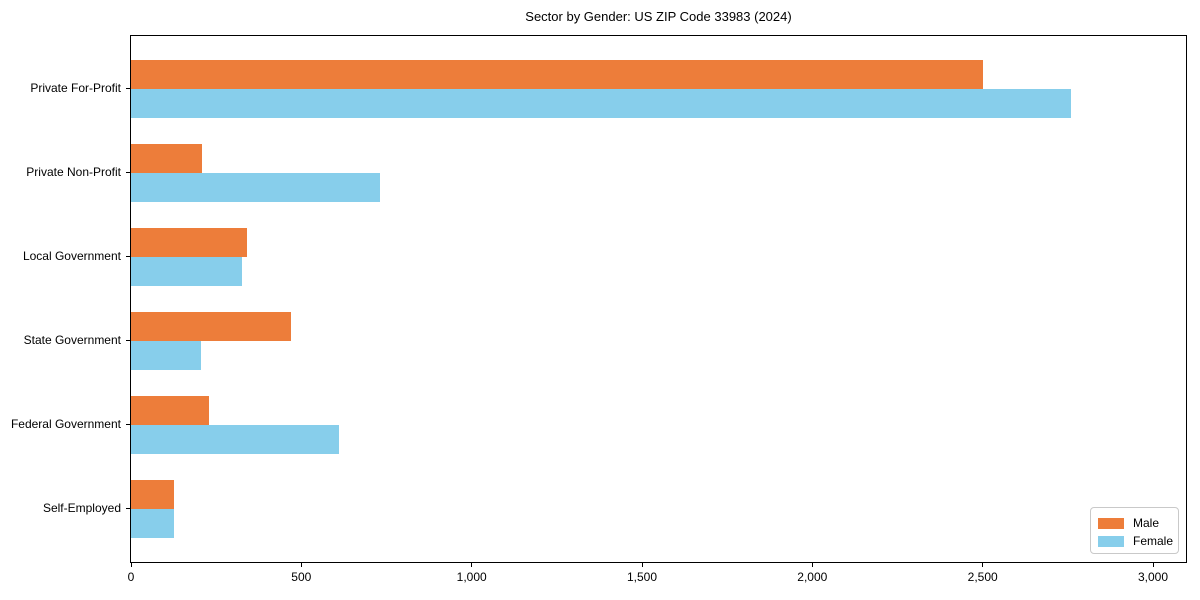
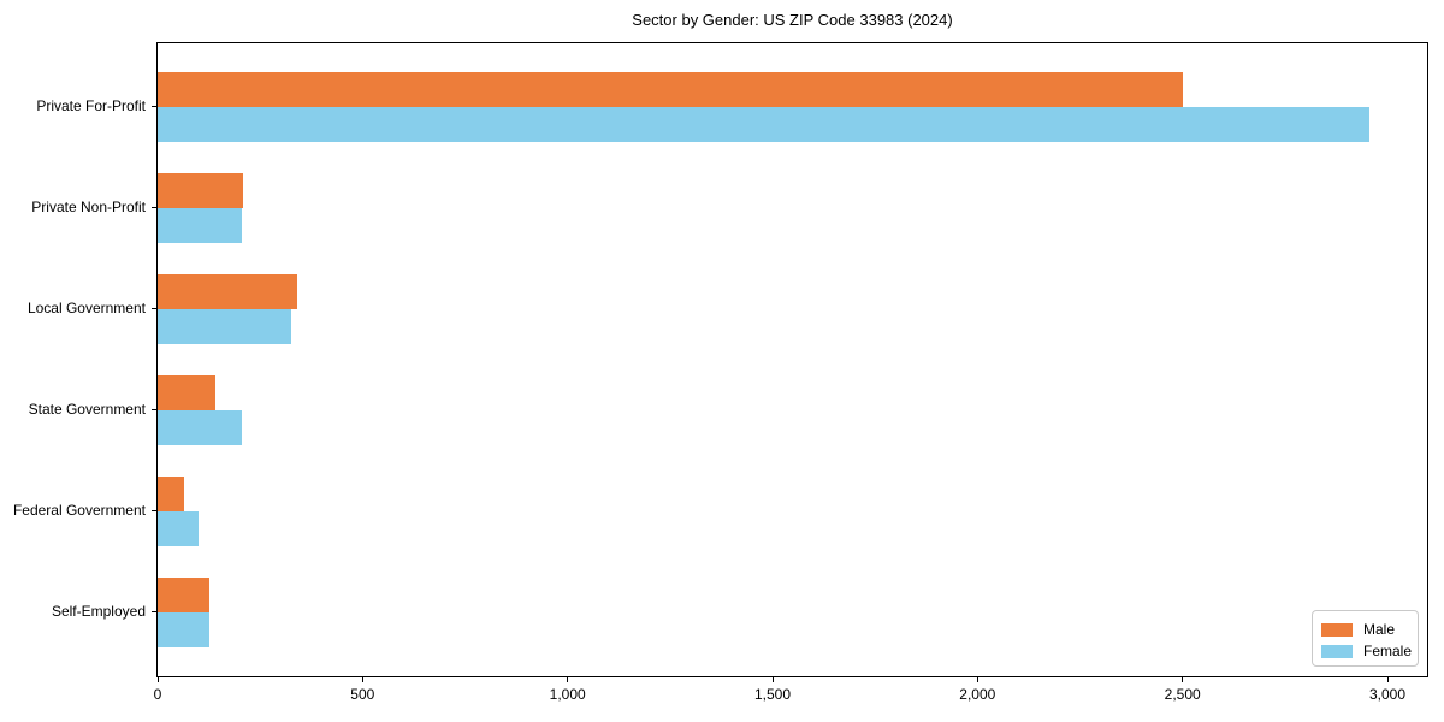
Female/Private For-Profit: 2760 -> 2960
Female/Private Non-Profit: 730 -> 200
Male/State Government: 470 -> 140
Male/Federal Government: 230 -> 60
Female/Federal Government: 610 -> 100
